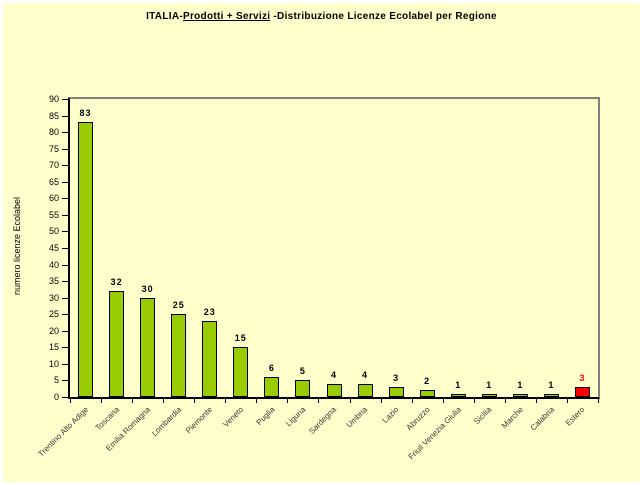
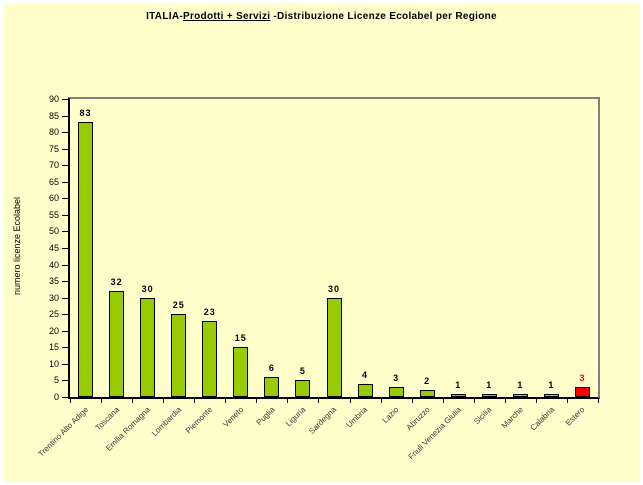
Sardegna: 4 -> 30
